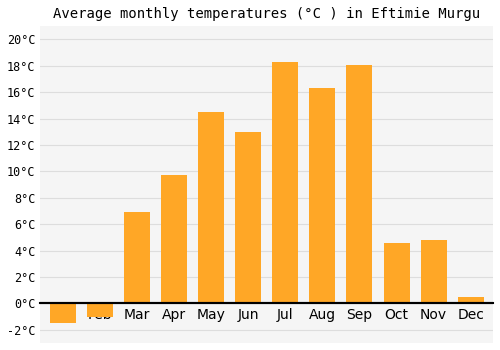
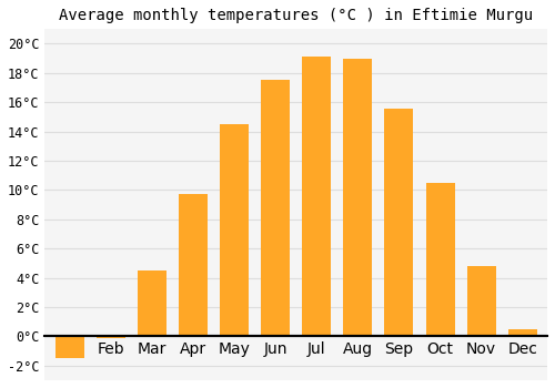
Feb: -1.0°C -> -0.1°C
Mar: 6.9°C -> 4.5°C
Jun: 13.0°C -> 17.5°C
Jul: 18.3°C -> 19.1°C
Aug: 16.3°C -> 19.0°C
Sep: 18.1°C -> 15.6°C
Oct: 4.6°C -> 10.5°C
